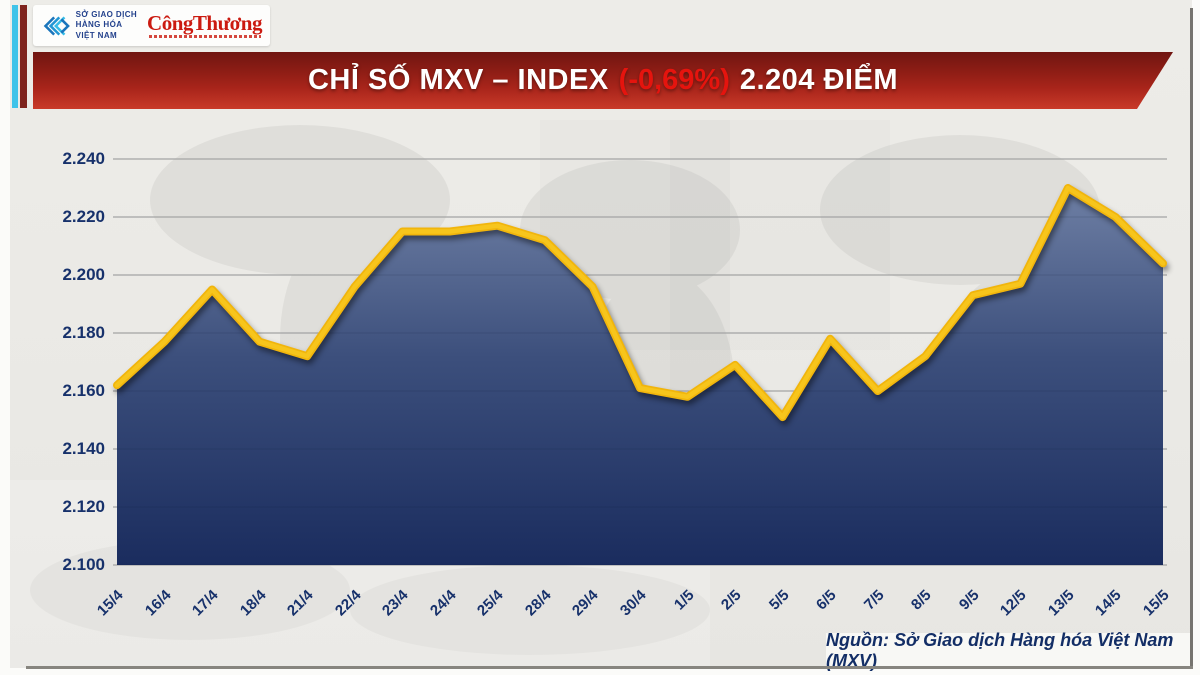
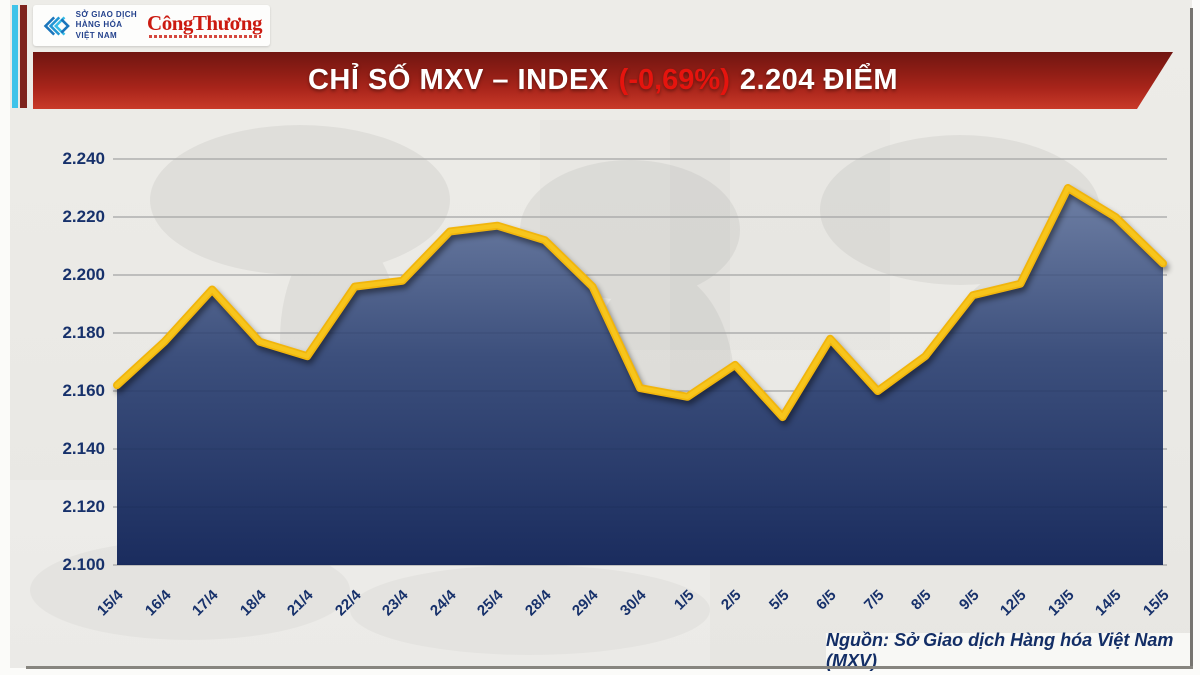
23/4: 2215 -> 2198
